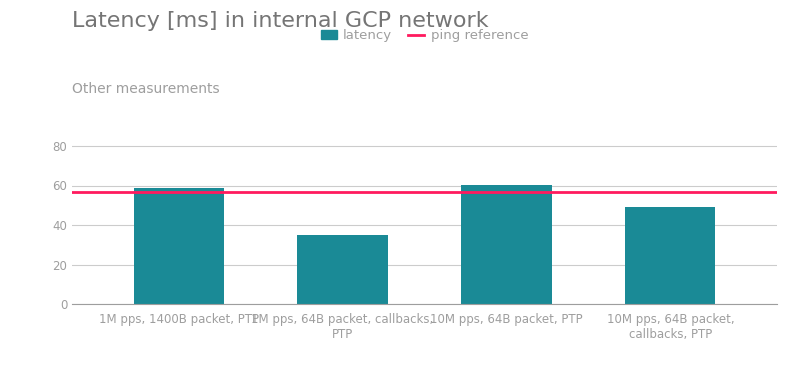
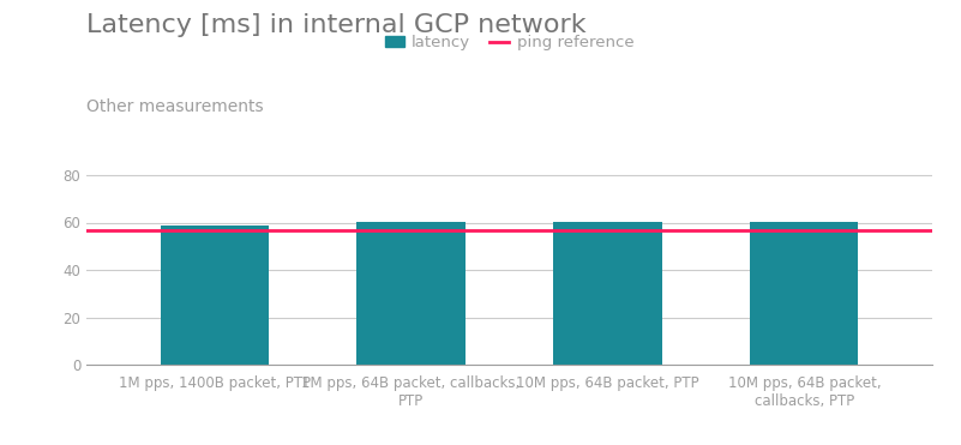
1M pps, 64B packet, callbacks, PTP: 35 -> 60
10M pps, 64B packet, callbacks, PTP: 49 -> 60
